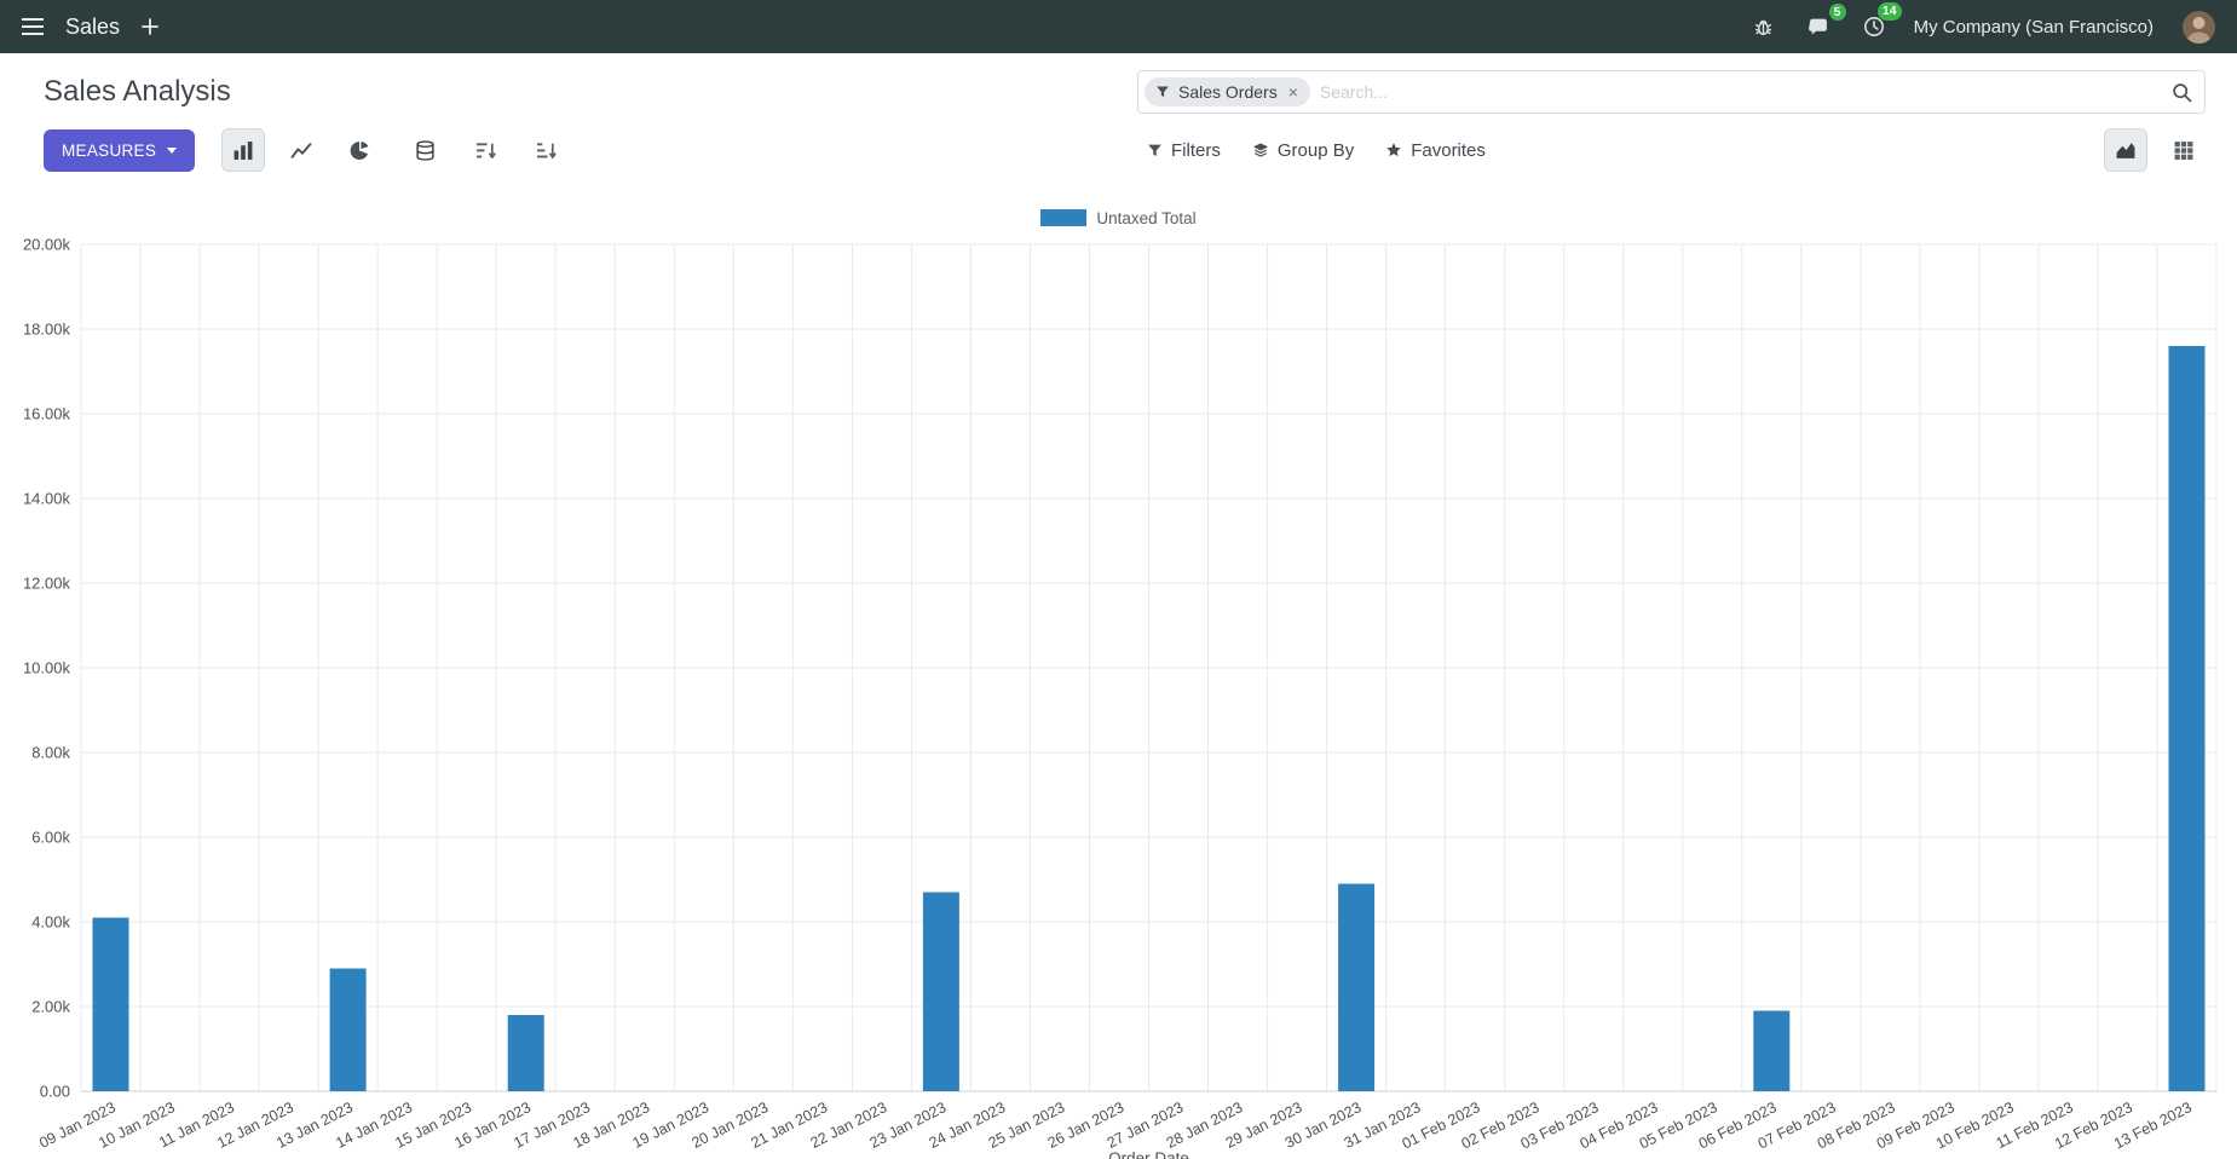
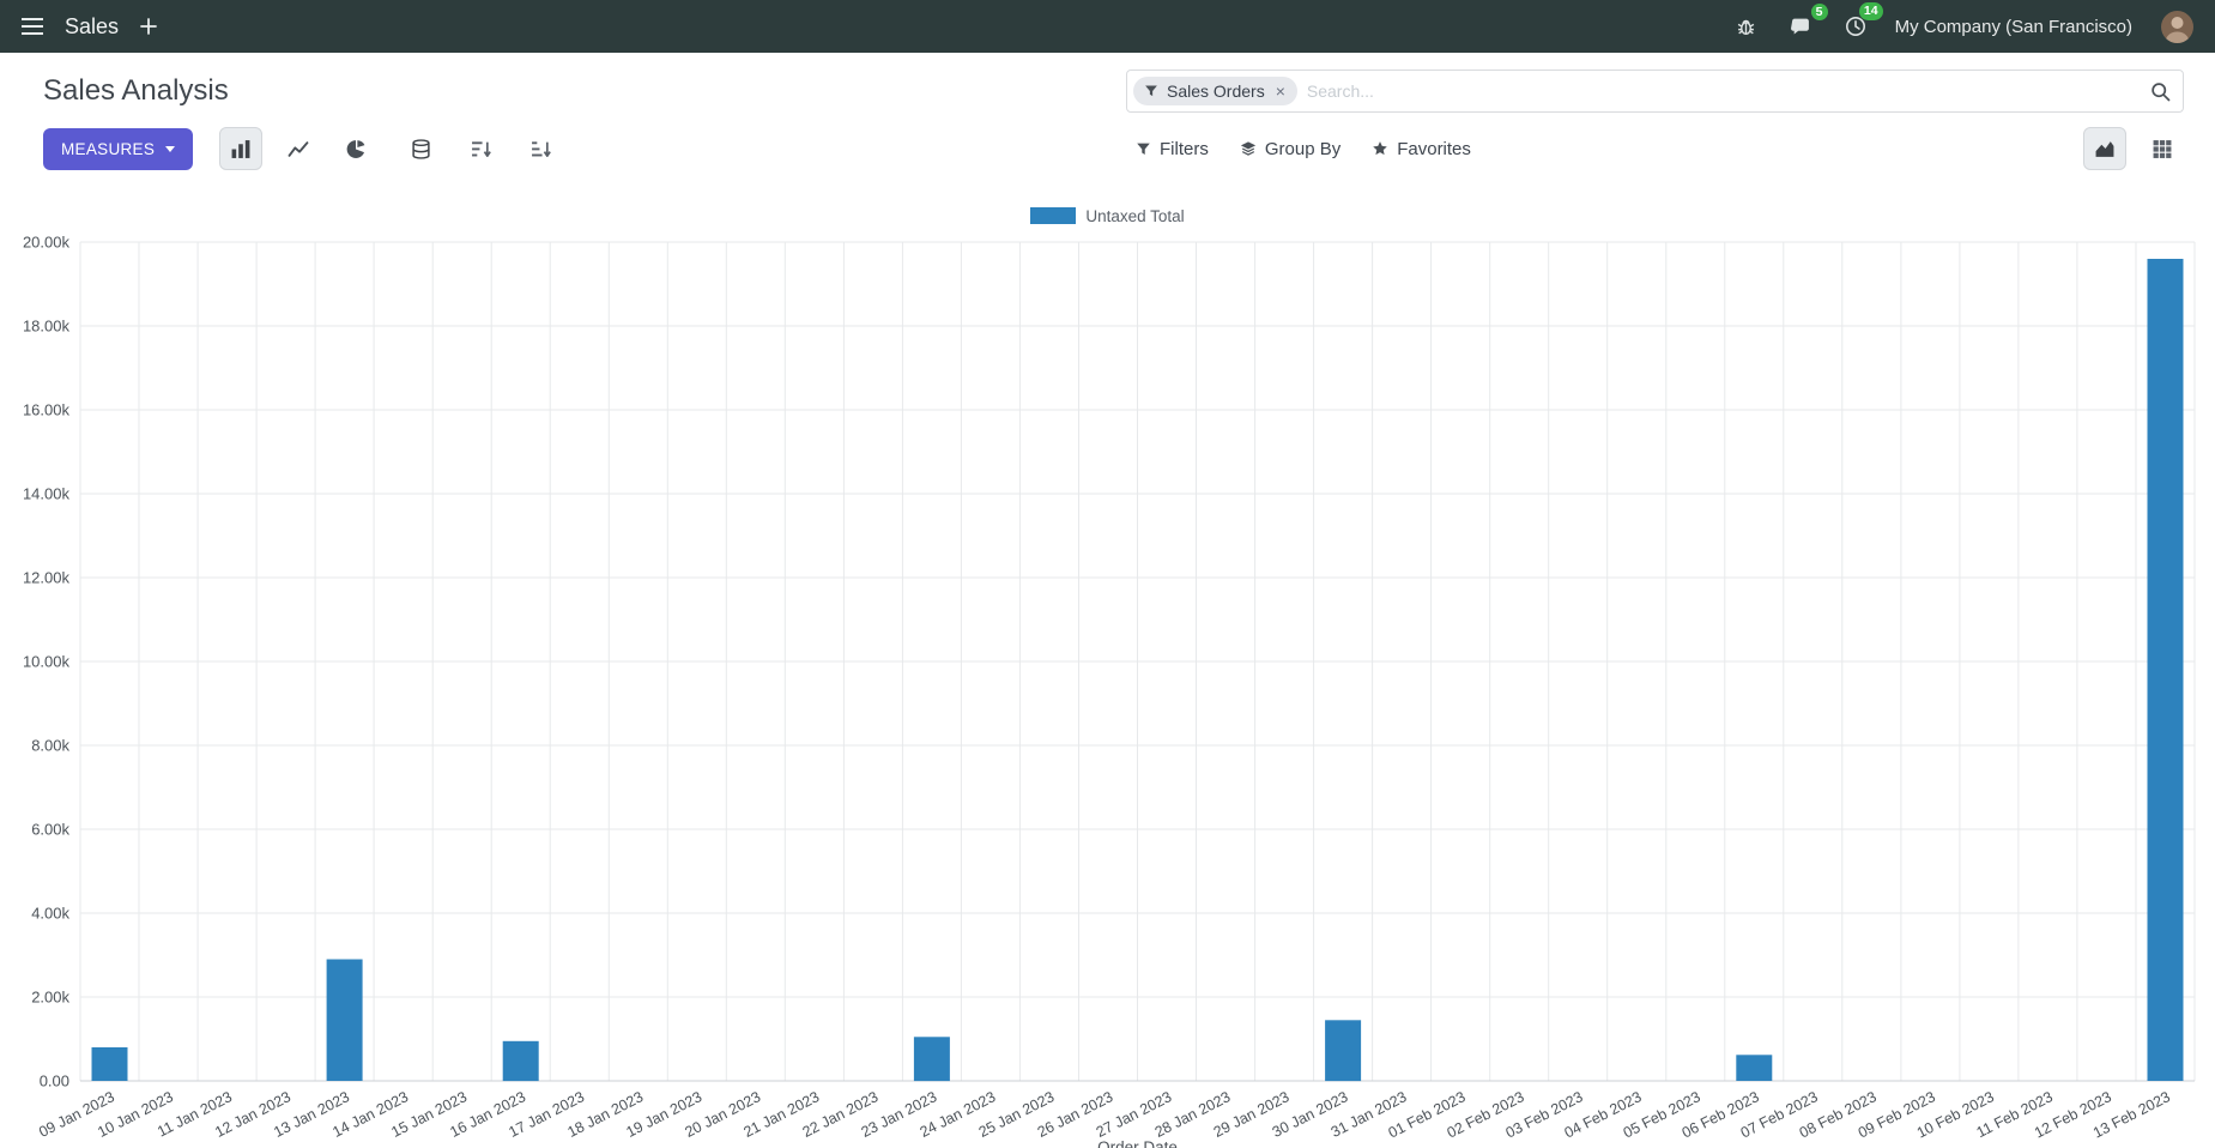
09 Jan 2023: 4.1k -> 0.8k
16 Jan 2023: 1.8k -> 1.0k
23 Jan 2023: 4.7k -> 1.0k
30 Jan 2023: 4.9k -> 1.4k
06 Feb 2023: 1.9k -> 0.6k
13 Feb 2023: 17.6k -> 19.6k
